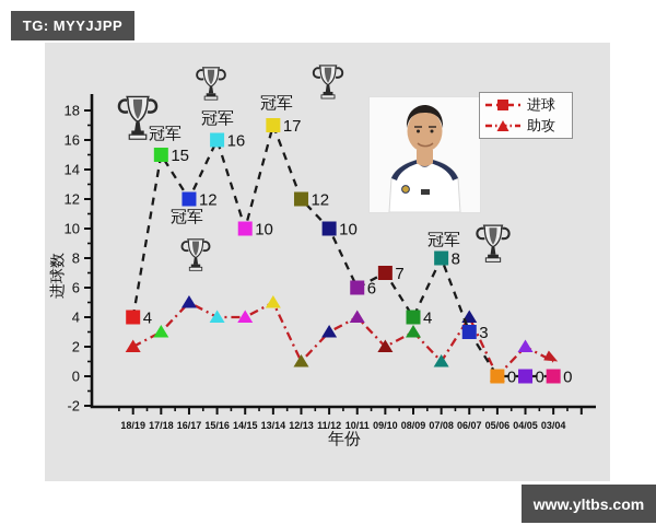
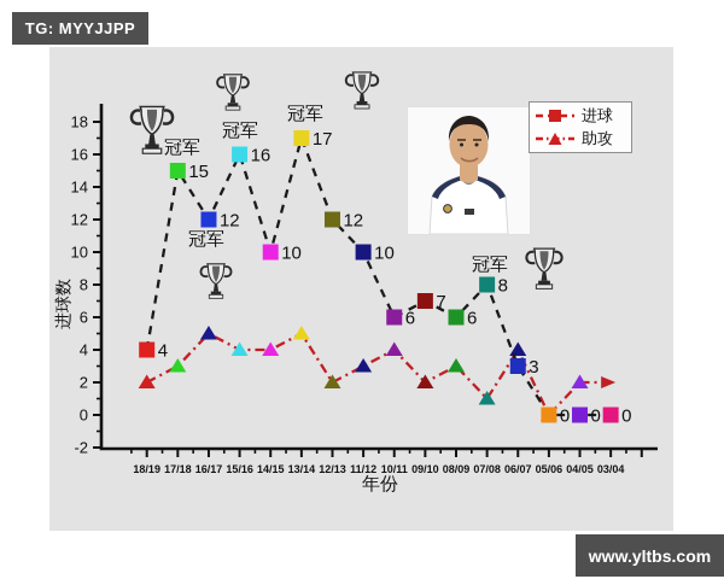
助攻/12/13: 1 -> 2
进球/08/09: 4 -> 6
助攻/03/04: 1 -> 2
